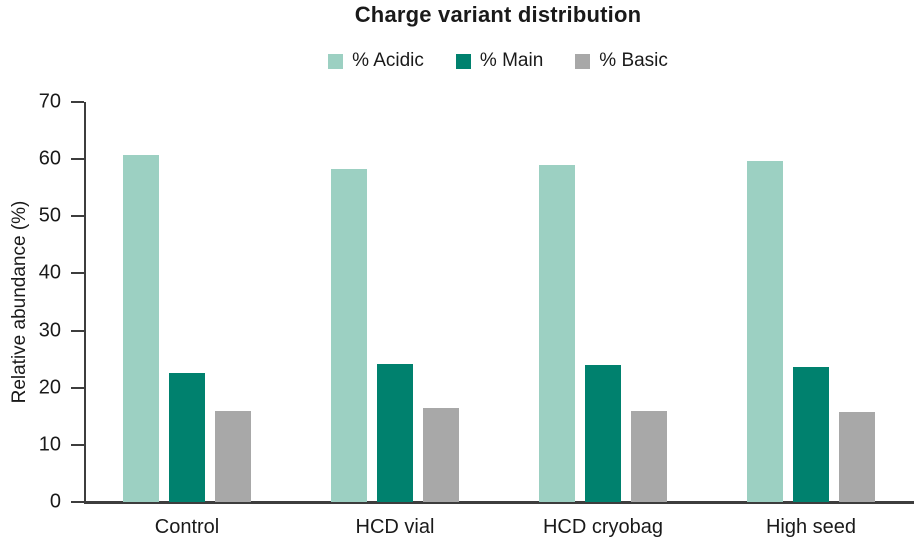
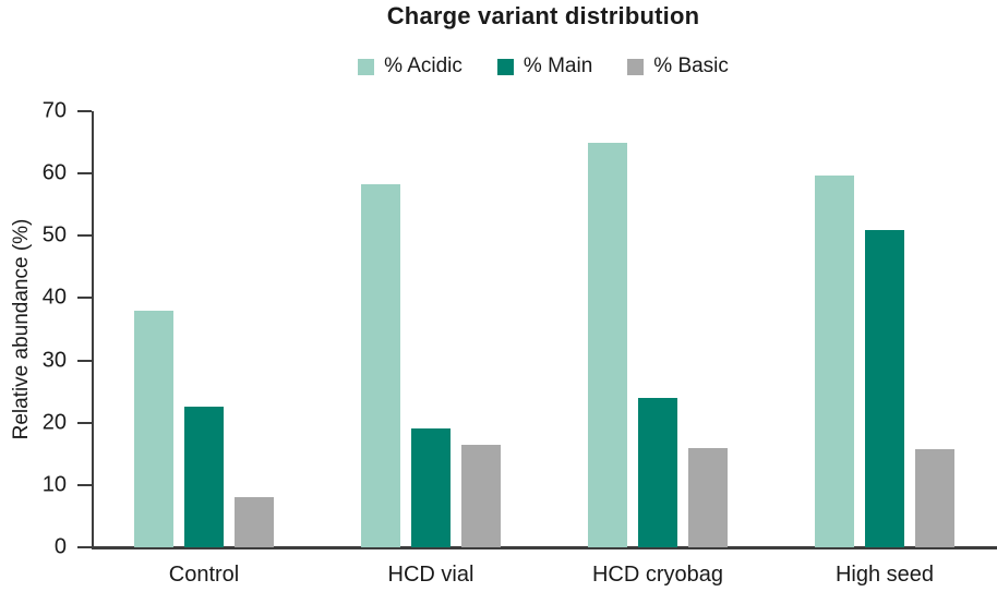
% Acidic/Control: 61 -> 38
% Basic/Control: 16 -> 8
% Main/HCD vial: 24 -> 19
% Acidic/HCD cryobag: 59 -> 65
% Main/High seed: 24 -> 51
